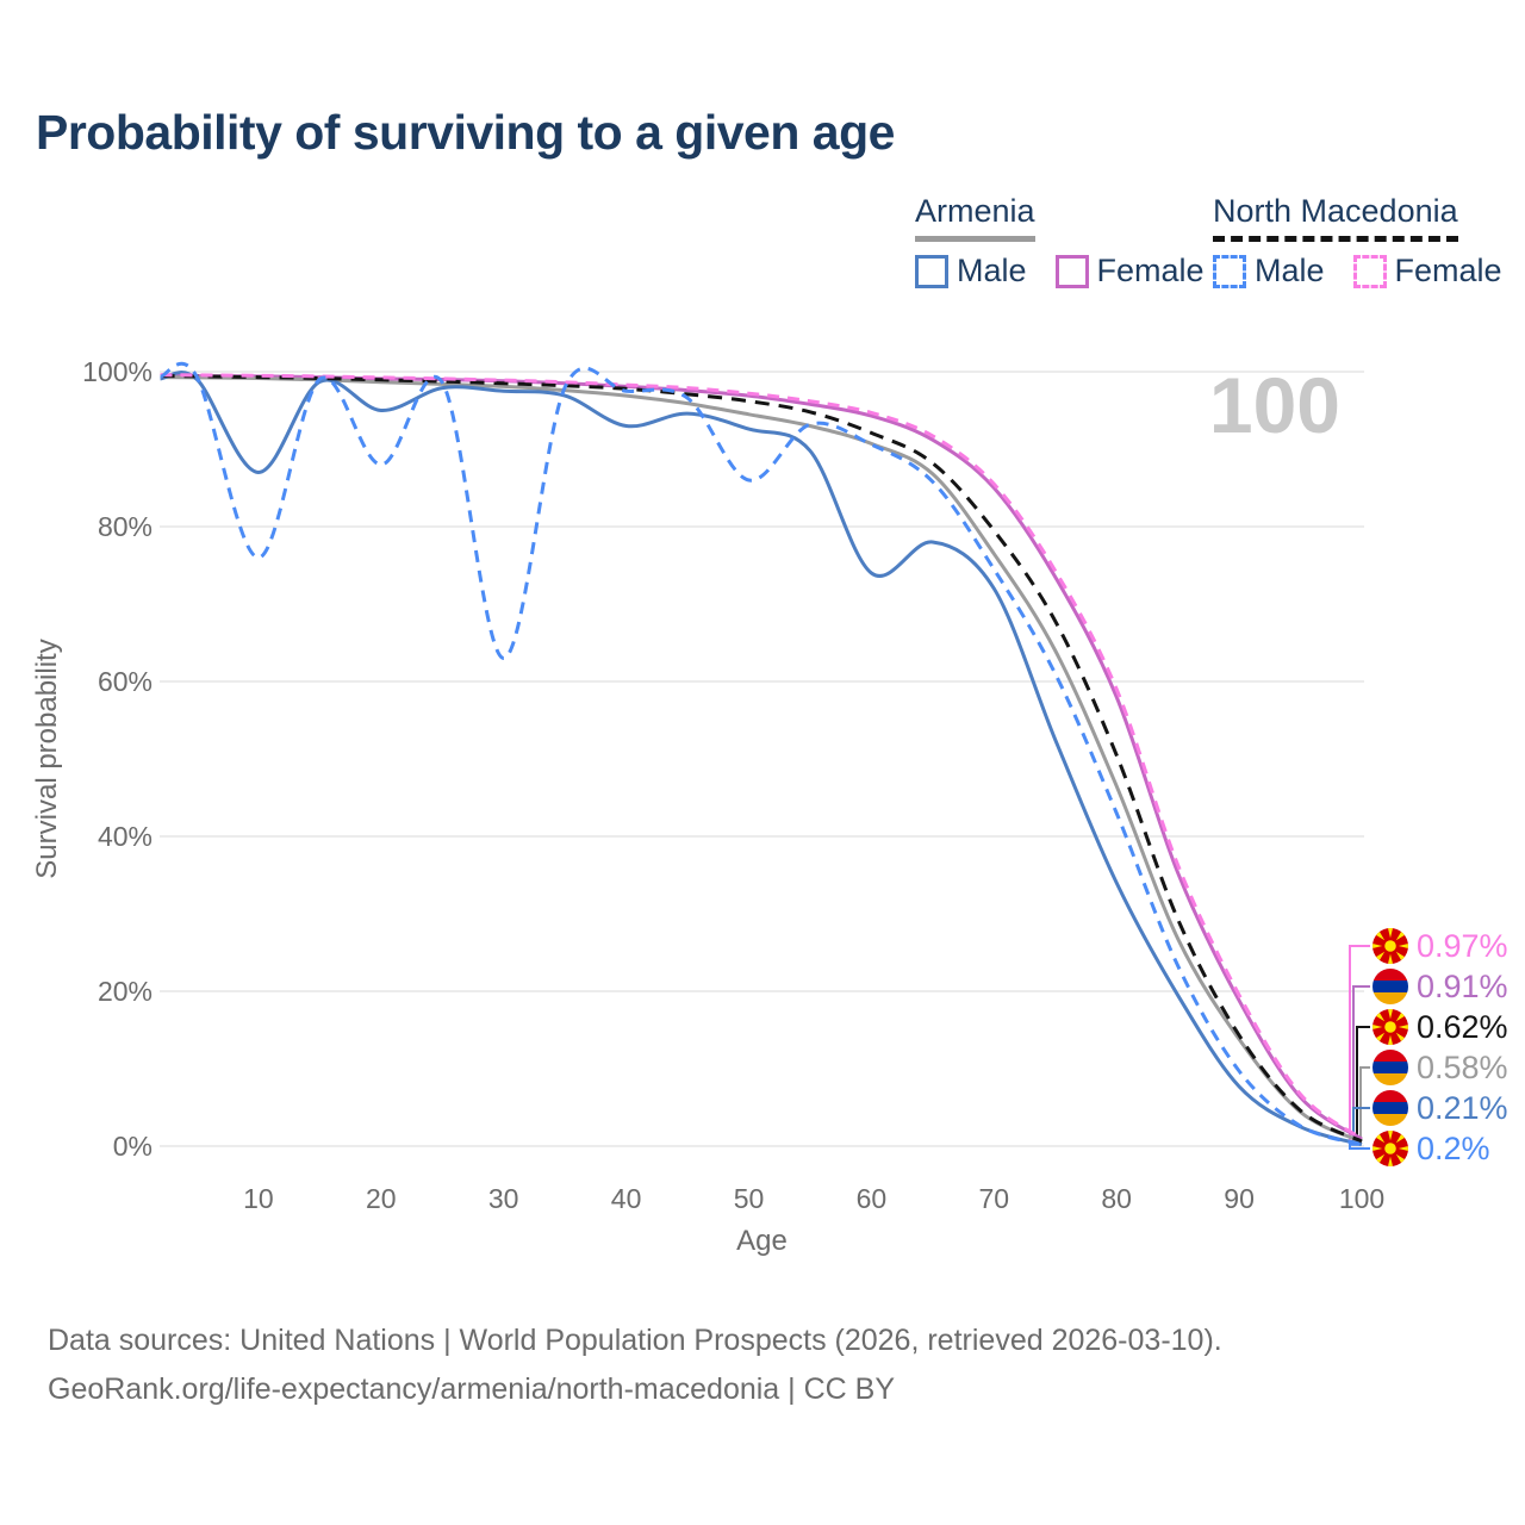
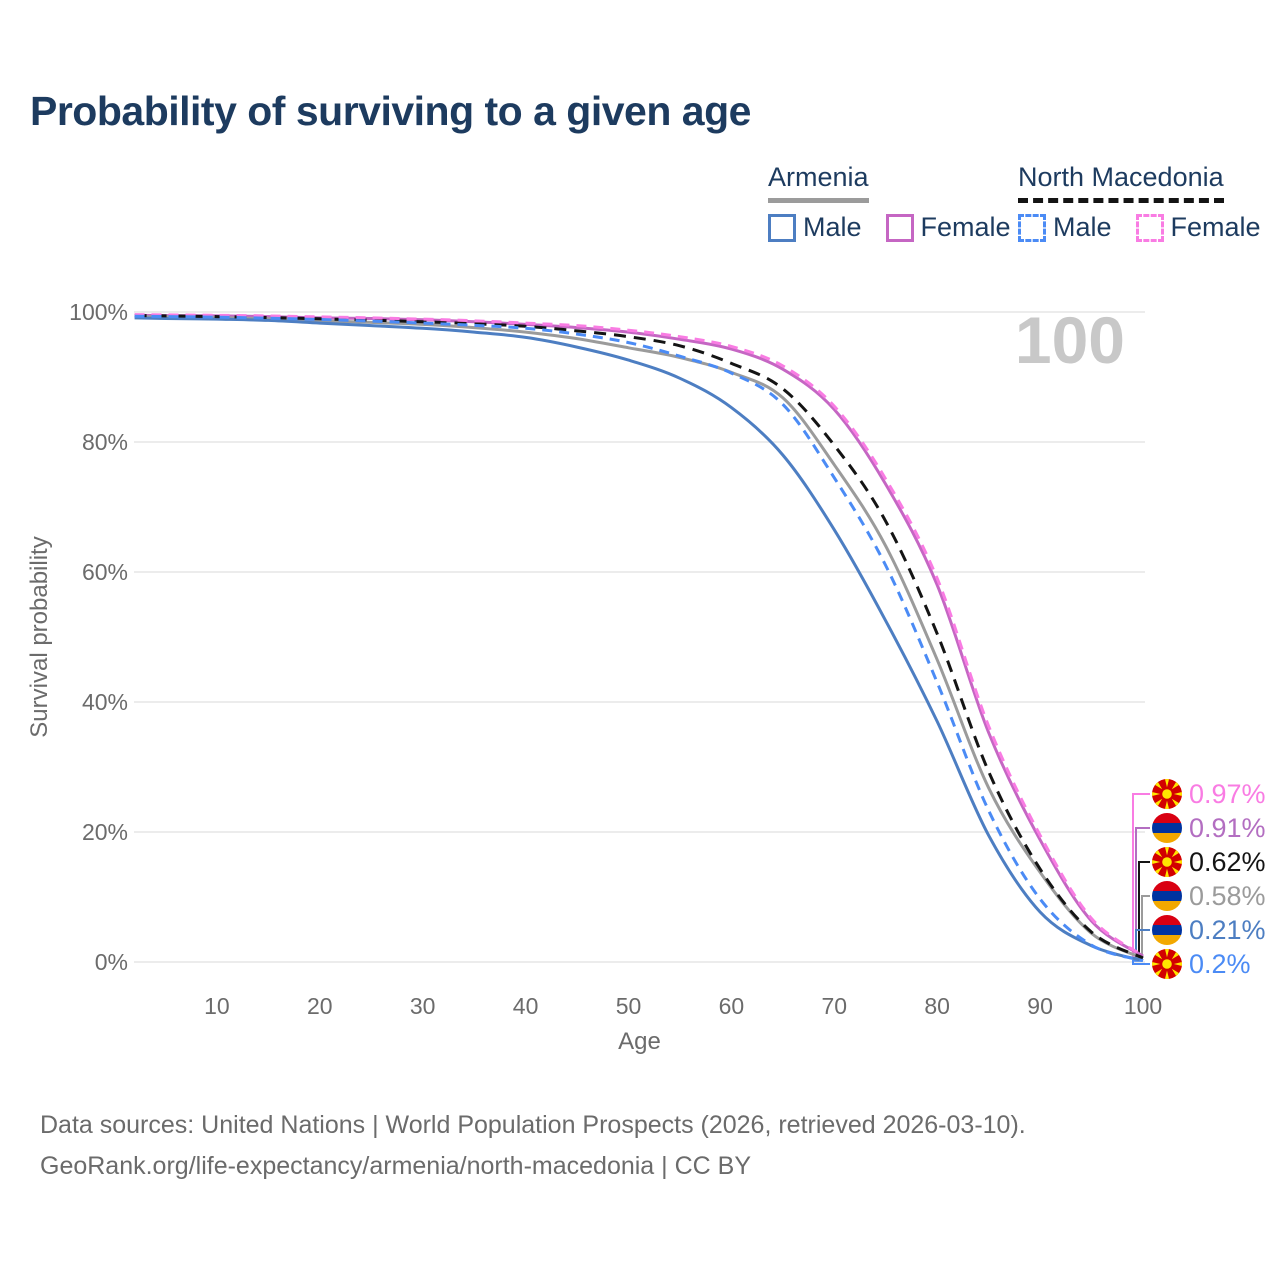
Armenia Male/10: 87% -> 99%
North Macedonia Male/10: 76% -> 99%
Armenia Male/20: 95% -> 98%
North Macedonia Male/20: 88% -> 99%
North Macedonia Male/30: 63% -> 98%
Armenia Male/40: 93% -> 96%
North Macedonia Male/50: 86% -> 95%
Armenia Male/60: 74% -> 85%
Armenia Male/70: 72% -> 66%
Armenia Male/80: 34% -> 37%
